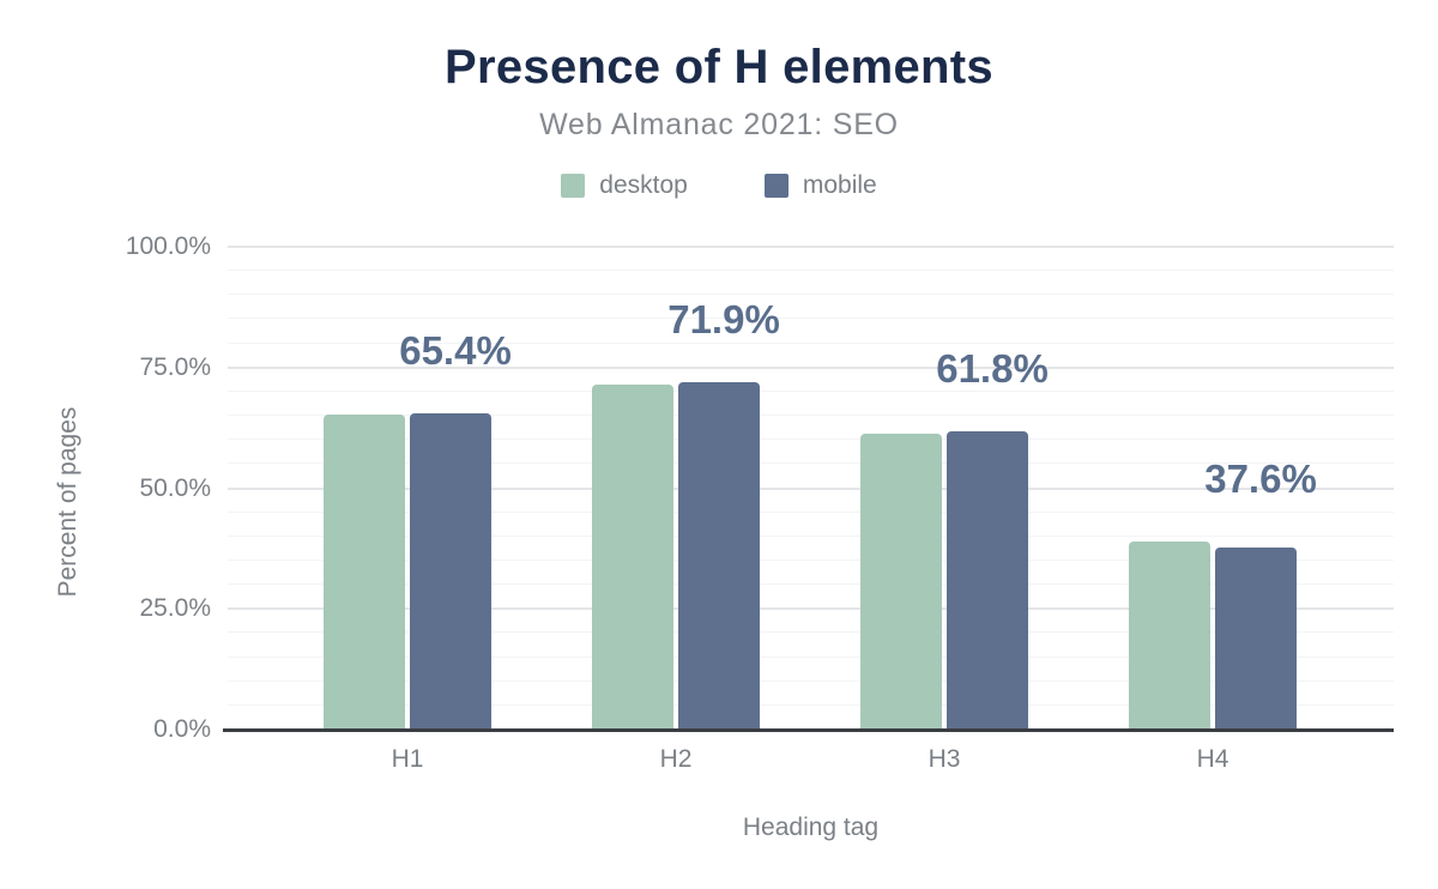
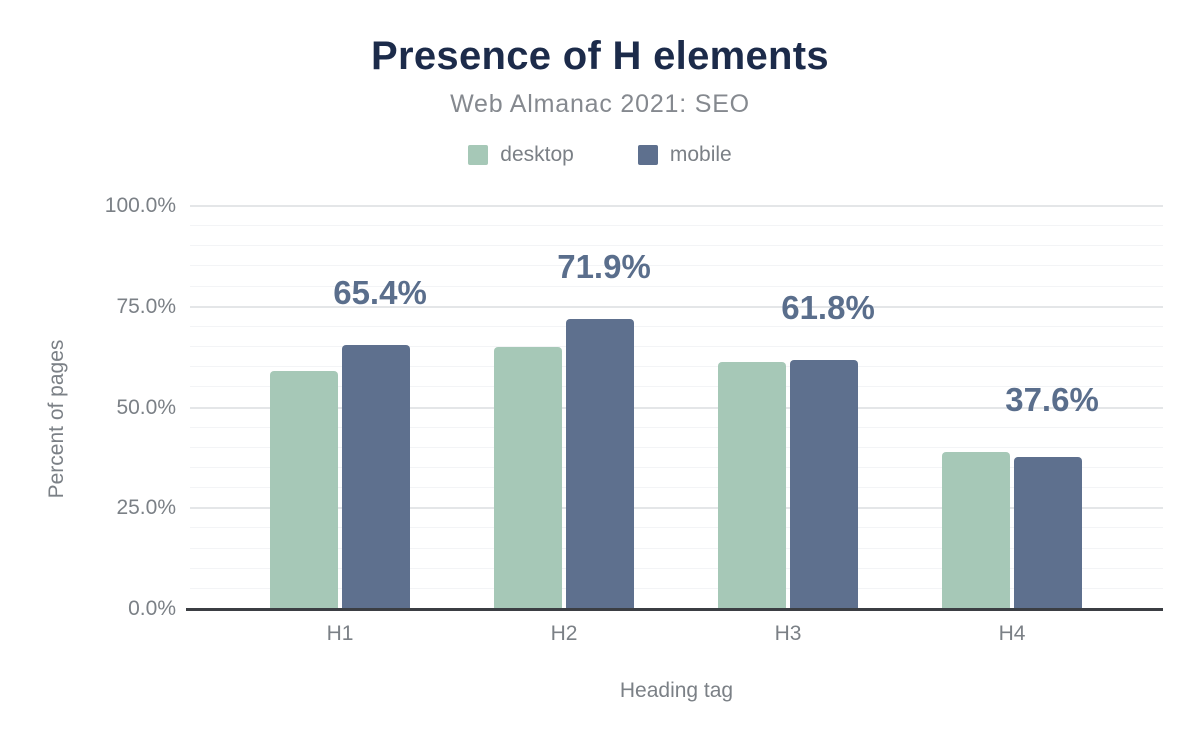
desktop/H1: 65% -> 59%
desktop/H2: 72% -> 65%
